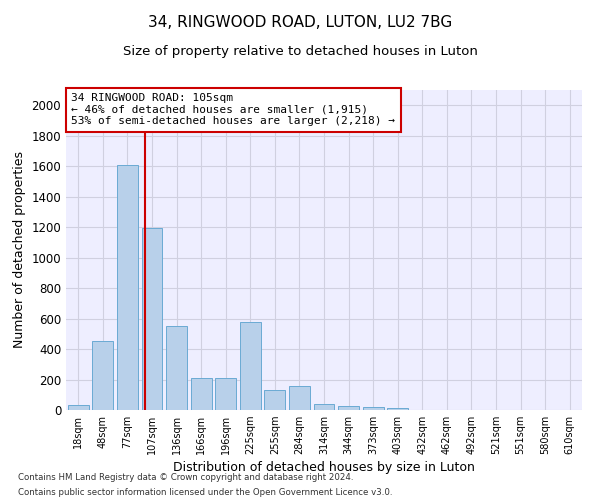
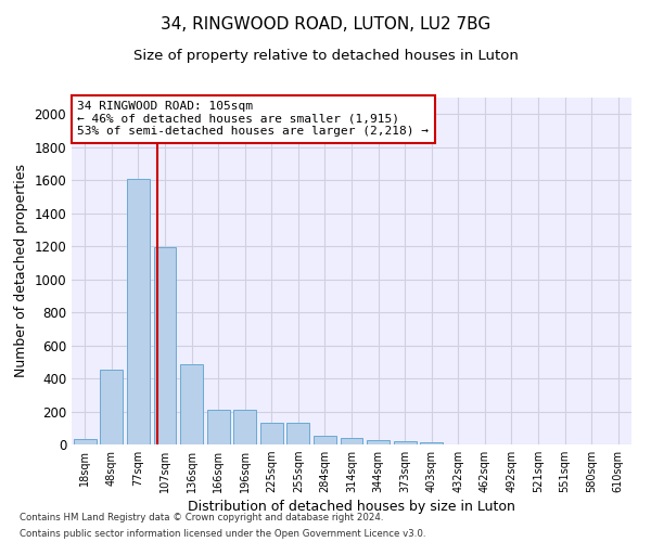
136sqm: 550 -> 480
225sqm: 580 -> 130
284sqm: 160 -> 50
